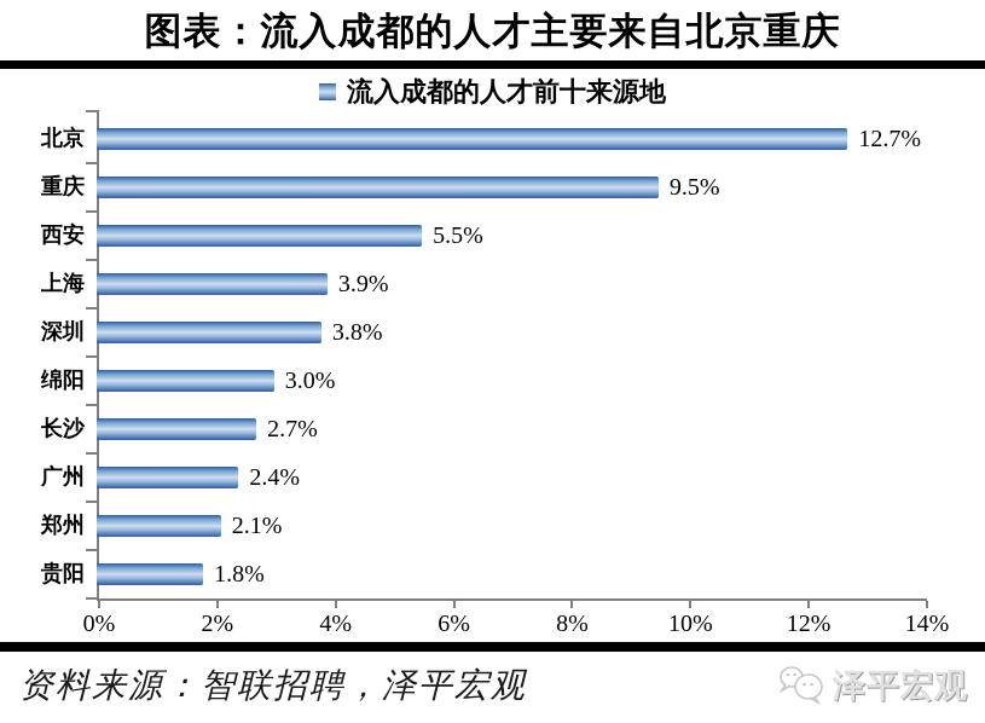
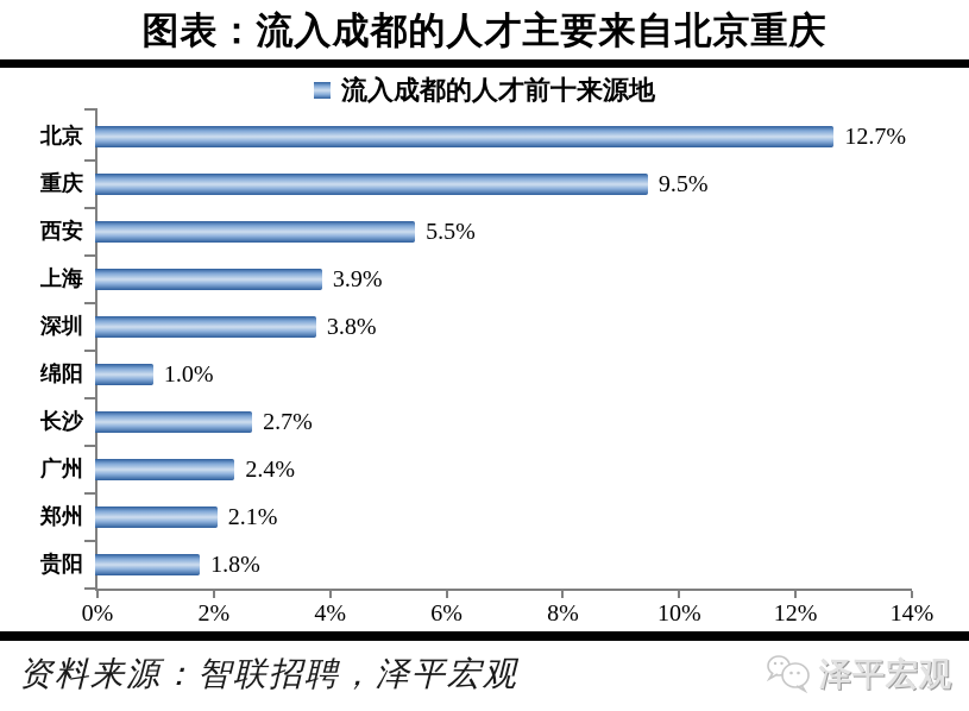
绵阳: 3.0% -> 1.0%
